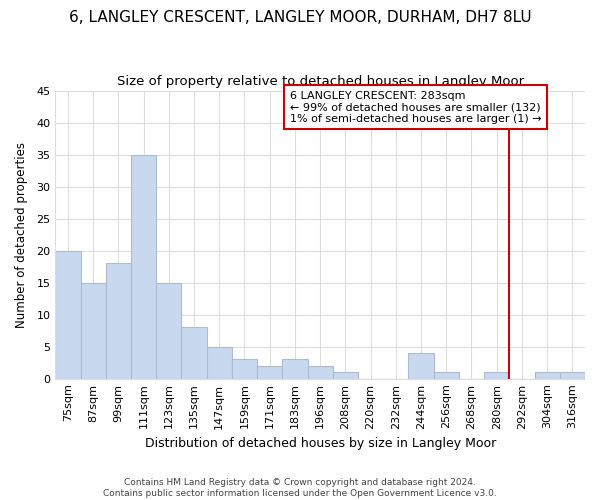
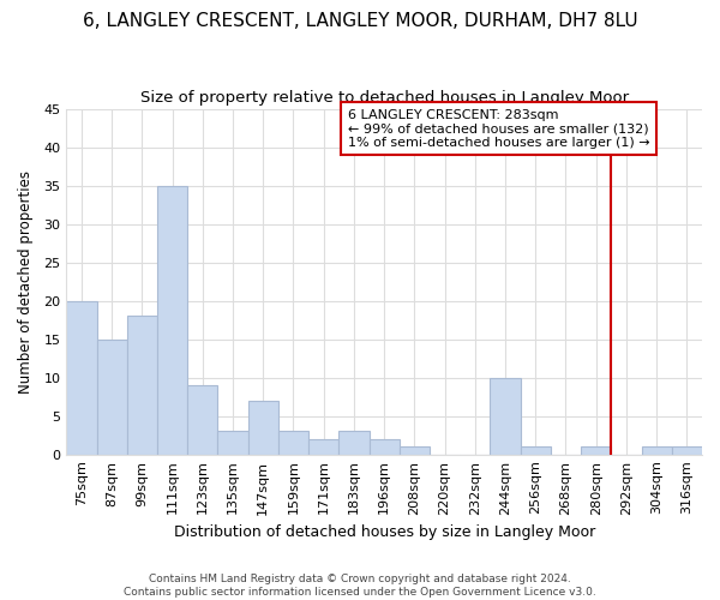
123sqm: 15 -> 9
135sqm: 8 -> 3
147sqm: 5 -> 7
244sqm: 4 -> 10
